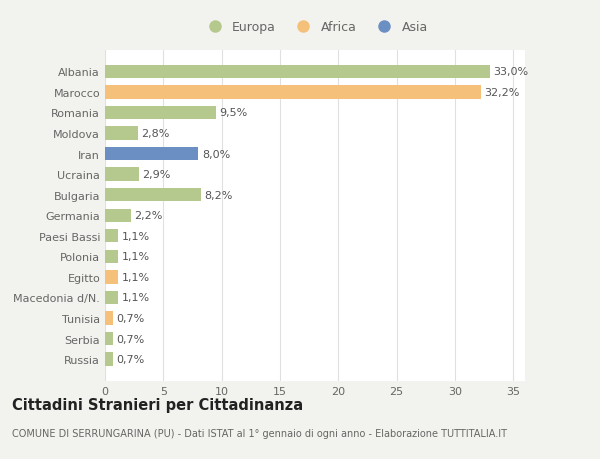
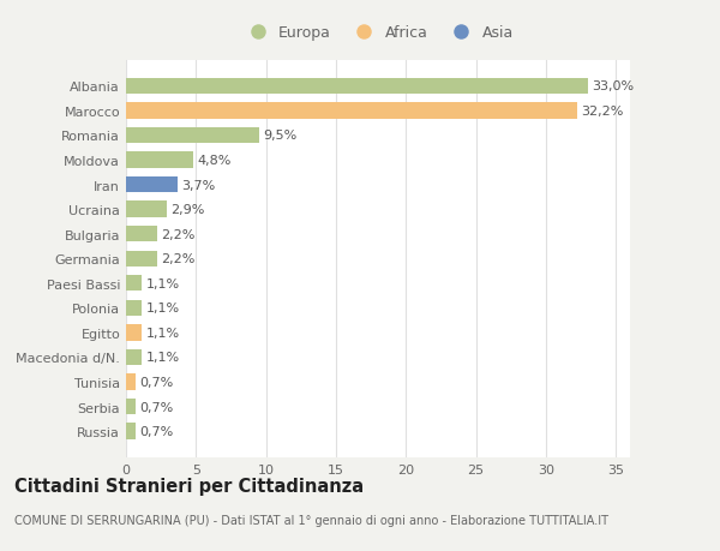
Moldova: 2,8% -> 4,8%
Iran: 8,0% -> 3,7%
Bulgaria: 8,2% -> 2,2%
